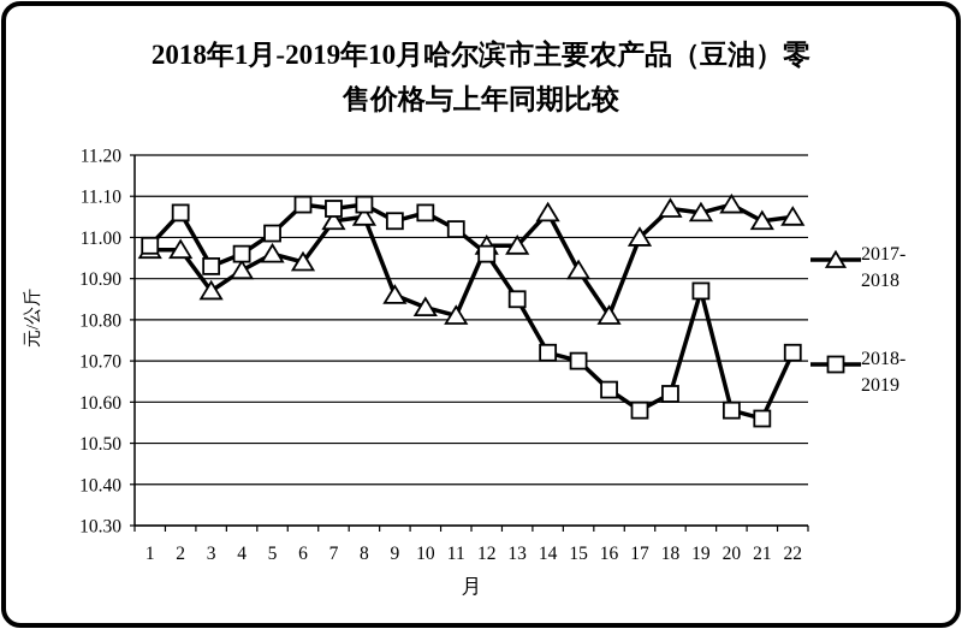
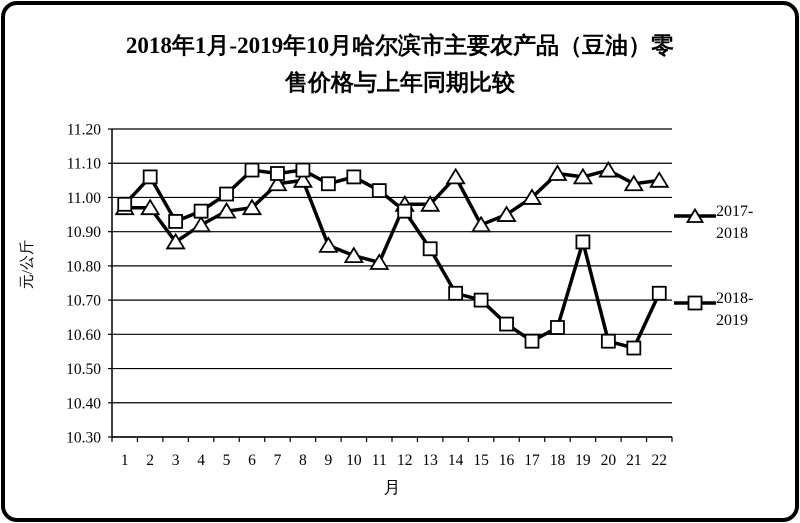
2017-2018/6: 10.94 -> 10.97
2017-2018/16: 10.81 -> 10.95
